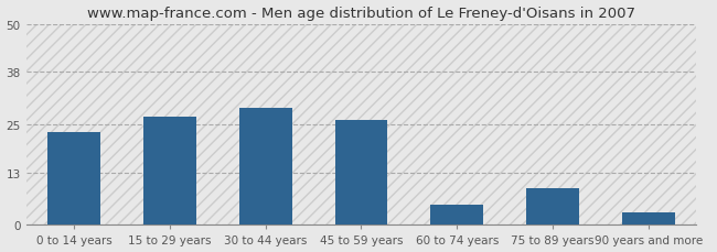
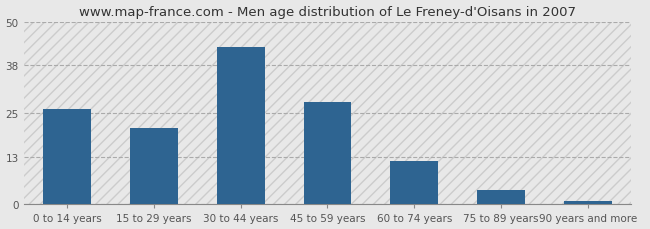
0 to 14 years: 23 -> 26
15 to 29 years: 27 -> 21
30 to 44 years: 29 -> 43
45 to 59 years: 26 -> 28
60 to 74 years: 5 -> 12
75 to 89 years: 9 -> 4
90 years and more: 3 -> 1
